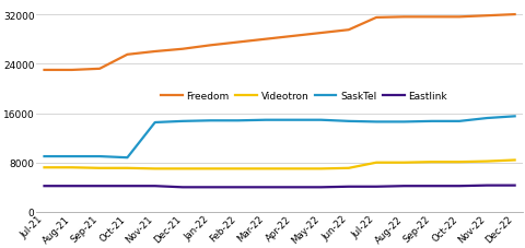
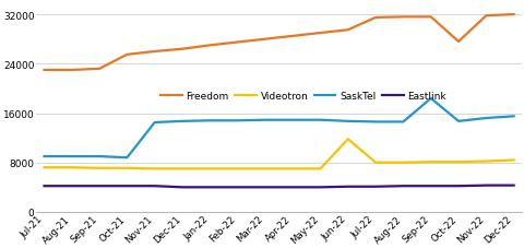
Videotron/Jun-22: 7100 -> 11800
SaskTel/Sep-22: 14700 -> 18400
Freedom/Oct-22: 31600 -> 27600
